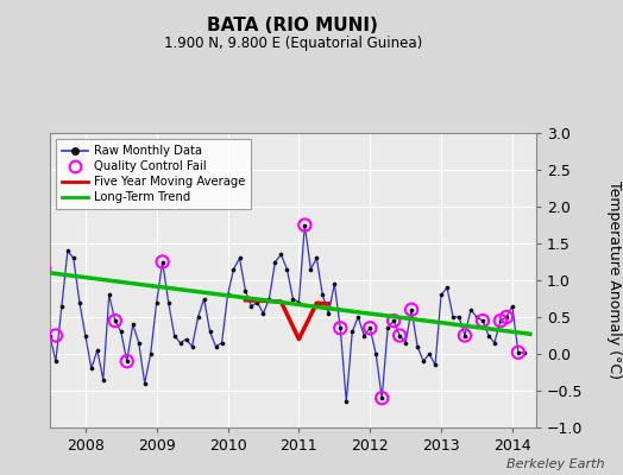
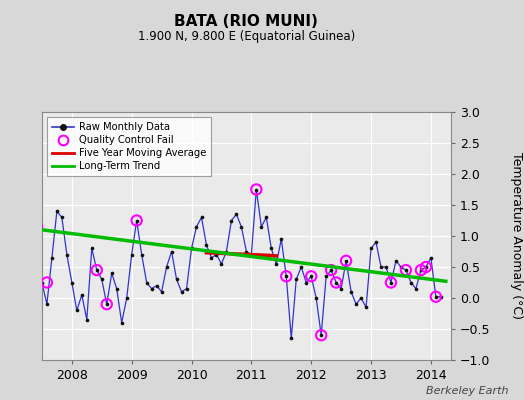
Five Year Moving Average/2011: 0.20 -> 0.70
